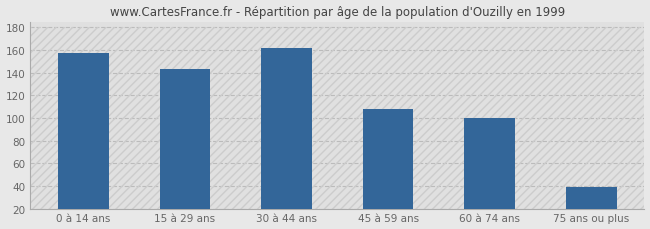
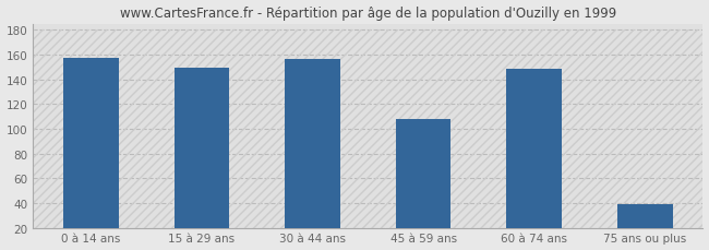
15 à 29 ans: 143 -> 149
30 à 44 ans: 162 -> 156
60 à 74 ans: 100 -> 148
